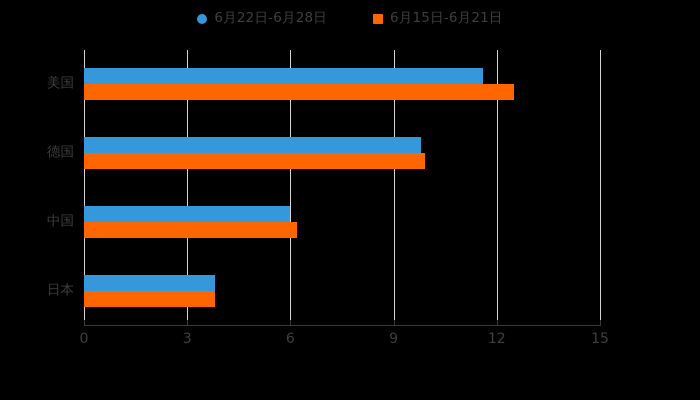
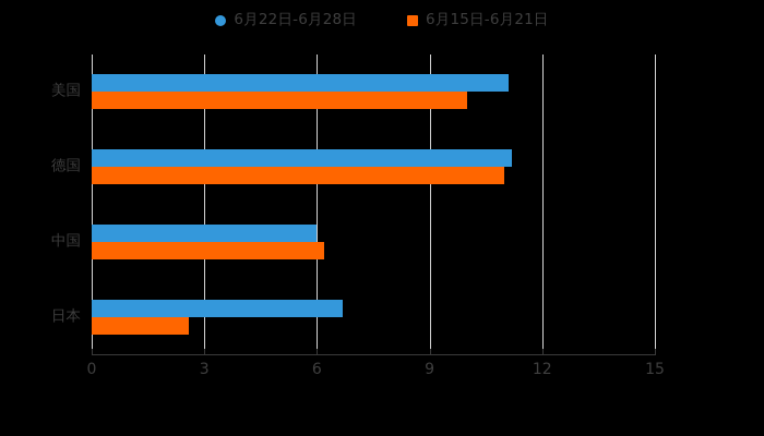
6月22日-6月28日/美国: 11.6 -> 11.1
6月15日-6月21日/美国: 12.5 -> 10.0
6月22日-6月28日/德国: 9.8 -> 11.2
6月15日-6月21日/德国: 9.9 -> 11.0
6月22日-6月28日/日本: 3.8 -> 6.7
6月15日-6月21日/日本: 3.8 -> 2.6
